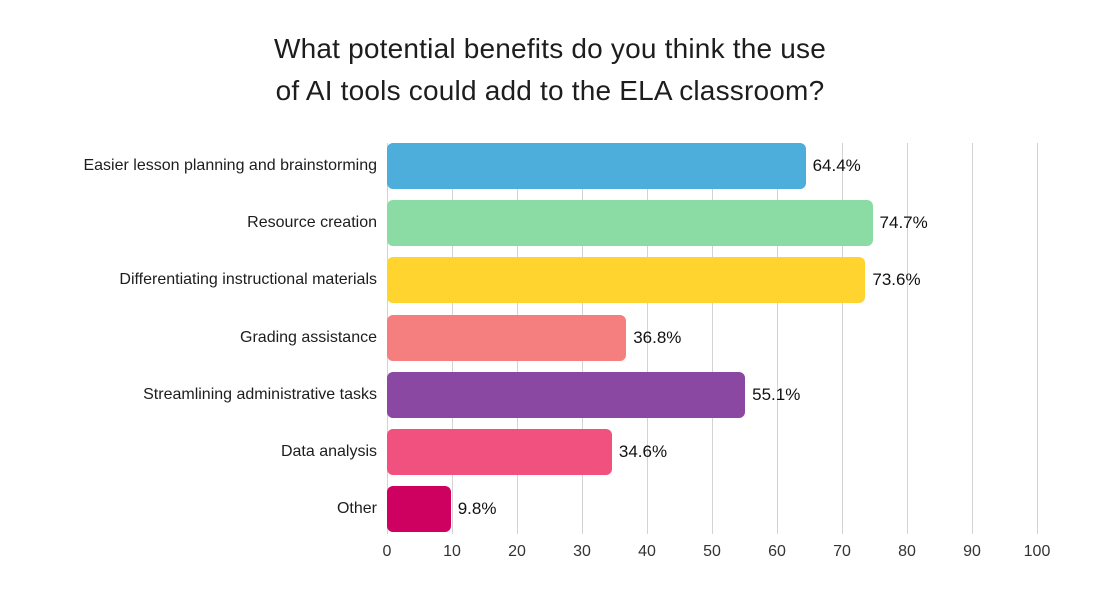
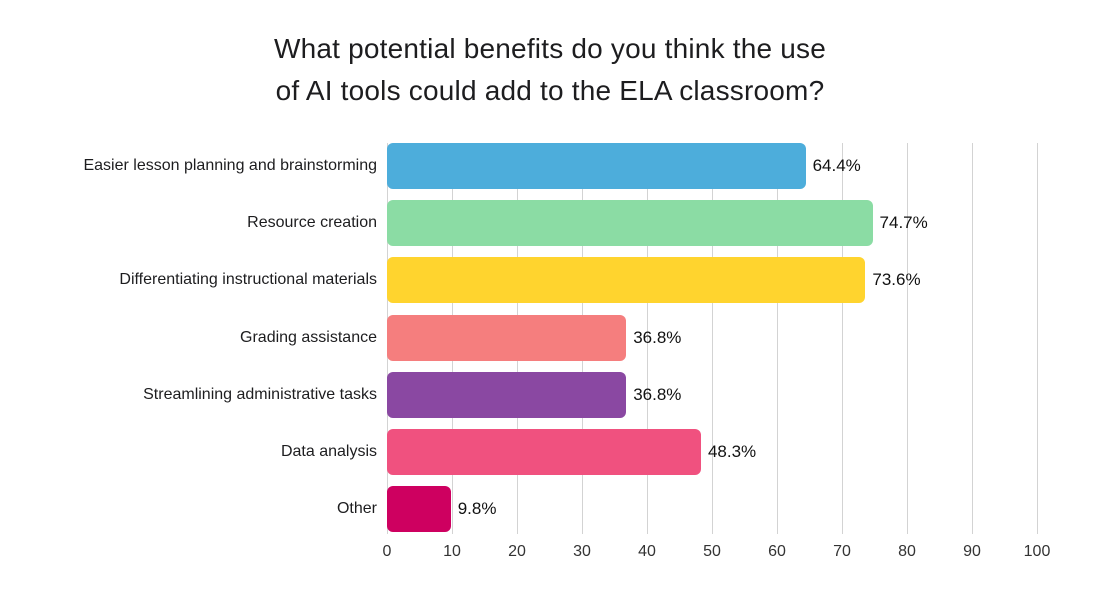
Streamlining administrative tasks: 55.1% -> 36.8%
Data analysis: 34.6% -> 48.3%
